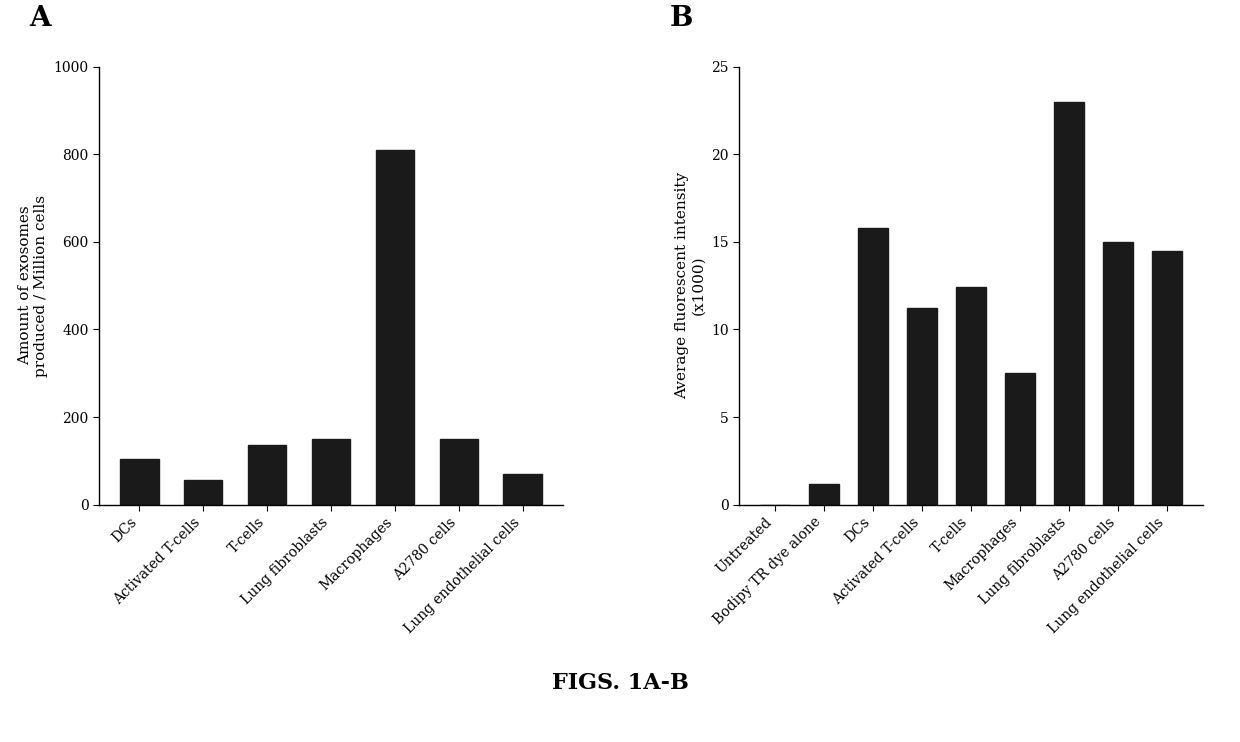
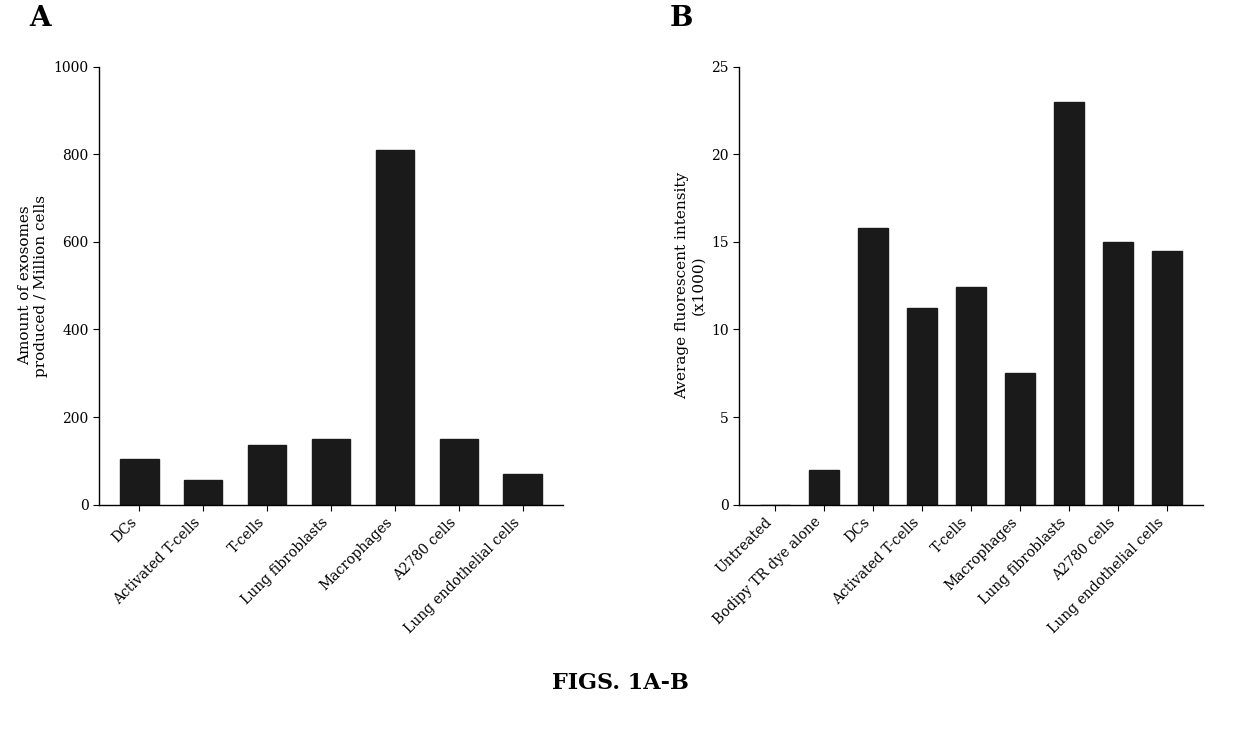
Bodipy TR dye alone: 1.2 -> 2.0
